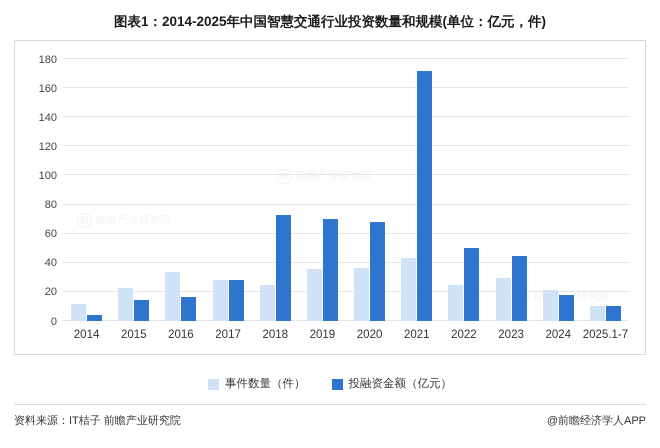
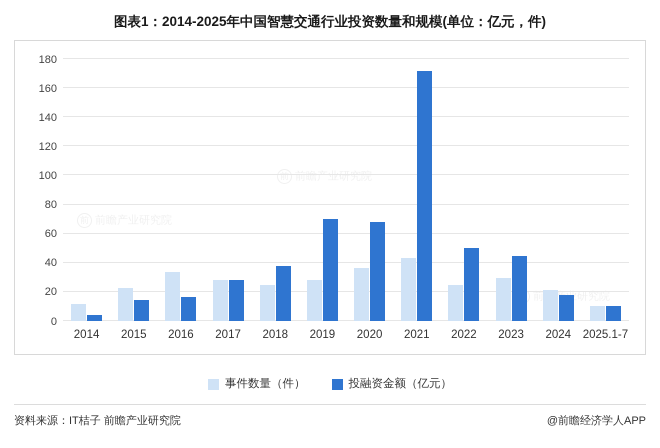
投融资金额（亿元）/2018: 73 -> 38
事件数量（件）/2019: 36 -> 28
